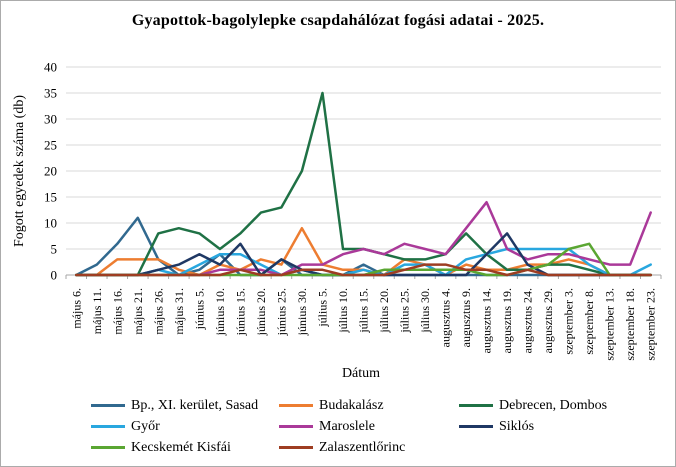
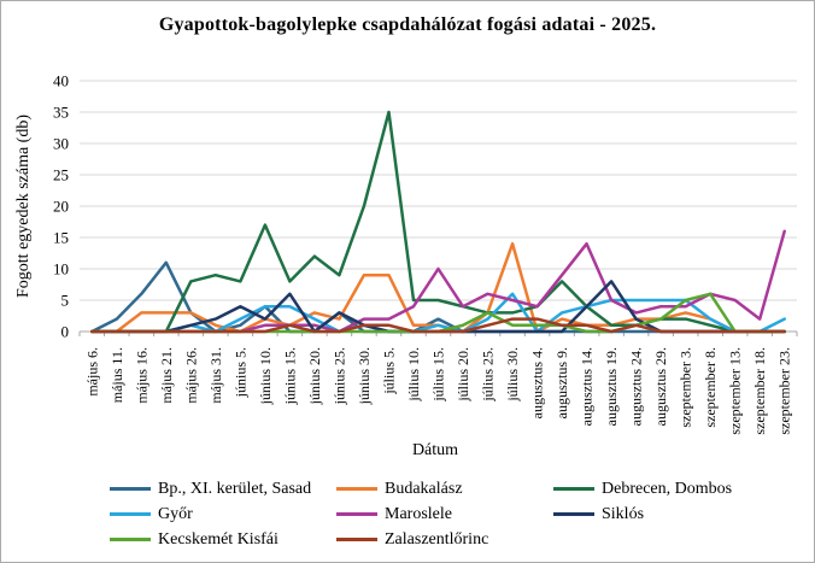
Debrecen, Dombos/június 10.: 5 -> 17
Debrecen, Dombos/június 25.: 13 -> 9
Budakalász/július 5.: 2 -> 9
Maroslele/július 15.: 5 -> 10
Kecskemét Kisfái/július 25.: 1 -> 3
Budakalász/július 30.: 2 -> 14
Győr/július 30.: 2 -> 6
Maroslele/szeptember 8.: 3 -> 6
Maroslele/szeptember 13.: 2 -> 5
Maroslele/szeptember 23.: 12 -> 16
